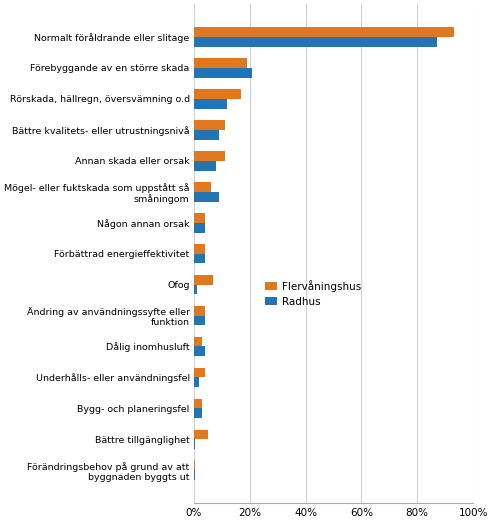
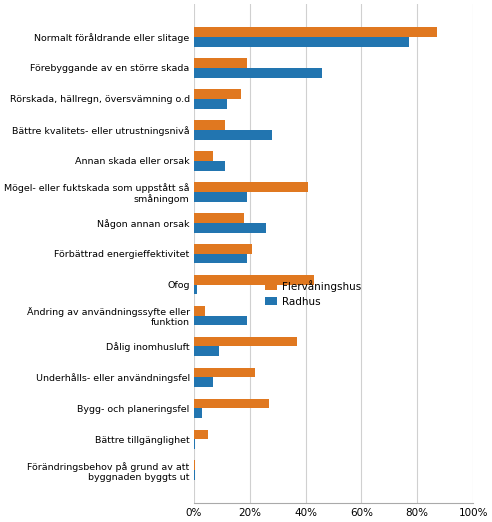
Flervåningshus/Normalt föråldrande eller slitage: 93.0% -> 87.0%
Radhus/Normalt föråldrande eller slitage: 87.0% -> 77.0%
Radhus/Förebyggande av en större skada: 21.0% -> 46.0%
Radhus/Bättre kvalitets- eller utrustningsnivå: 9.0% -> 28.0%
Flervåningshus/Annan skada eller orsak: 11.0% -> 7.0%
Radhus/Annan skada eller orsak: 8.0% -> 11.0%
Flervåningshus/Mögel- eller fuktskada som uppstått så småningom: 6.0% -> 41.0%
Radhus/Mögel- eller fuktskada som uppstått så småningom: 9.0% -> 19.0%
Flervåningshus/Någon annan orsak: 4.0% -> 18.0%
Radhus/Någon annan orsak: 4.0% -> 26.0%
Flervåningshus/Förbättrad energieffektivitet: 4.0% -> 21.0%
Radhus/Förbättrad energieffektivitet: 4.0% -> 19.0%
Flervåningshus/Ofog: 7.0% -> 43.0%
Radhus/Ändring av användningssyfte eller funktion: 4.0% -> 19.0%
Flervåningshus/Dålig inomhusluft: 3.0% -> 37.0%
Radhus/Dålig inomhusluft: 4.0% -> 9.0%
Flervåningshus/Underhålls- eller användningsfel: 4.0% -> 22.0%
Radhus/Underhålls- eller användningsfel: 2.0% -> 7.0%
Flervåningshus/Bygg- och planeringsfel: 3.0% -> 27.0%
